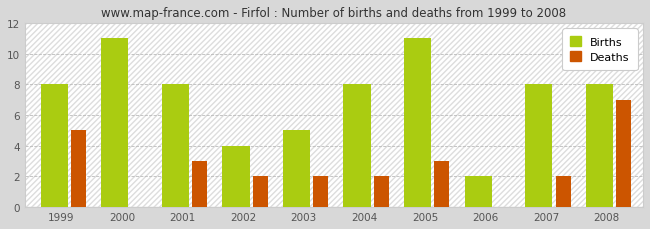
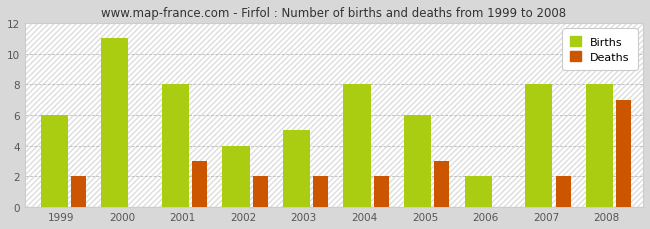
Births/1999: 8 -> 6
Deaths/1999: 5 -> 2
Births/2005: 11 -> 6
